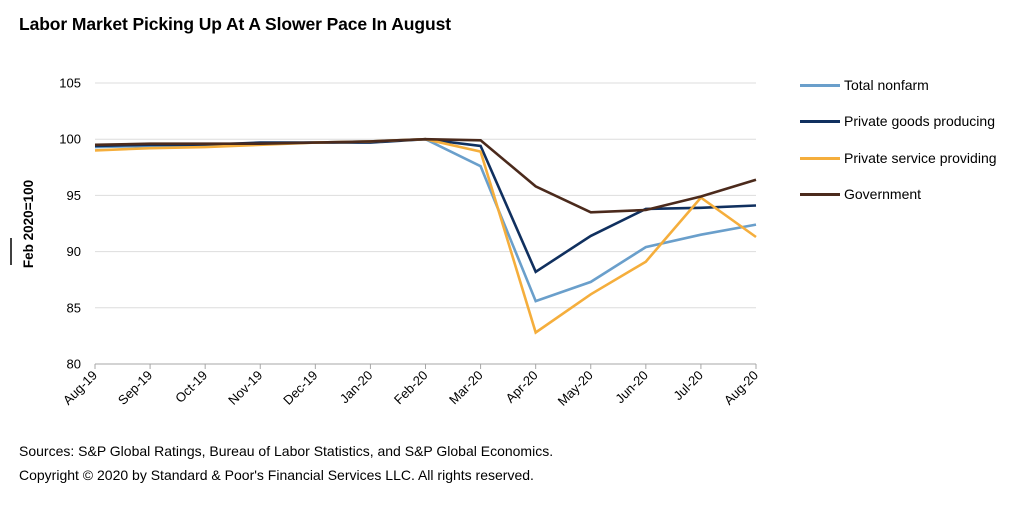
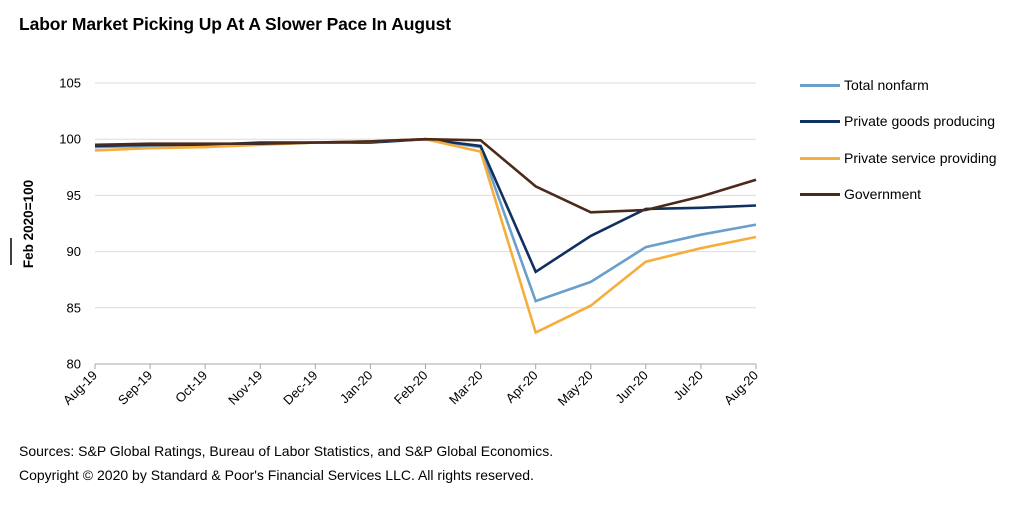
Total nonfarm/Mar-20: 97.6 -> 99.3
Private service providing/May-20: 86.2 -> 85.2
Private service providing/Jul-20: 94.8 -> 90.3
